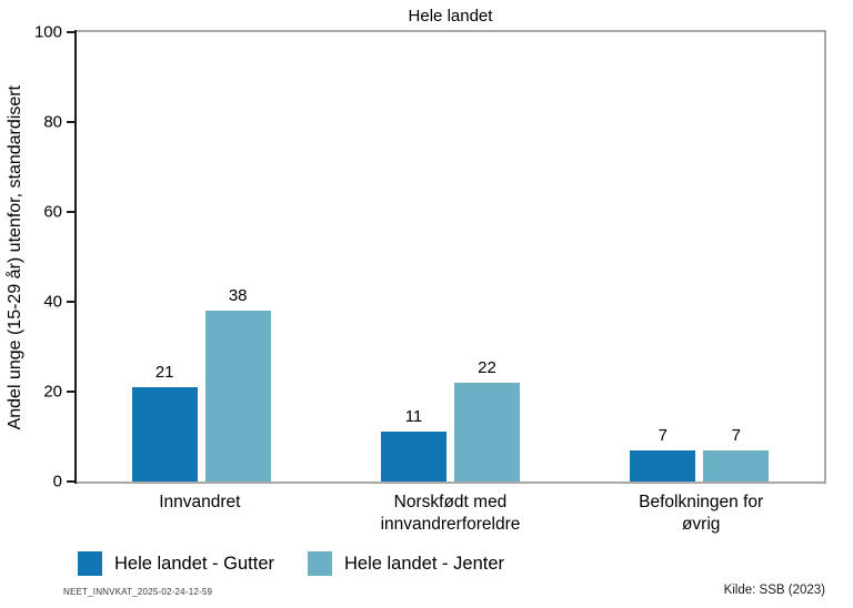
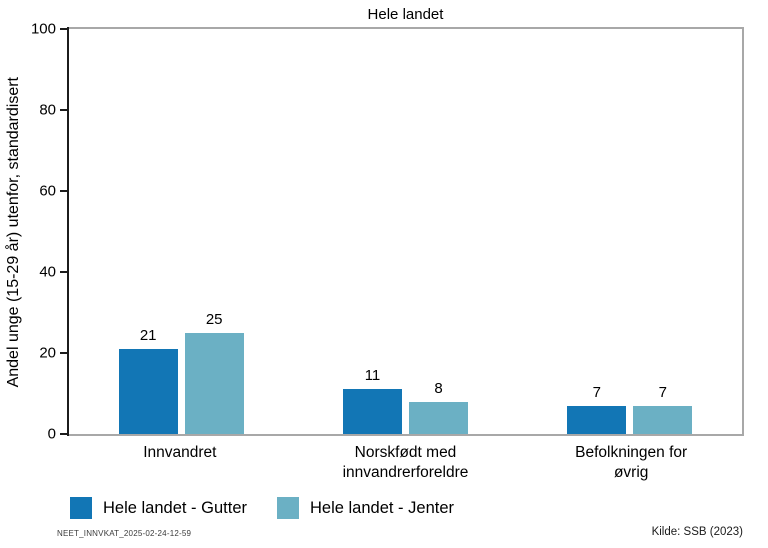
Hele landet - Jenter/Innvandret: 38 -> 25
Hele landet - Jenter/Norskfødt med innvandrerforeldre: 22 -> 8
